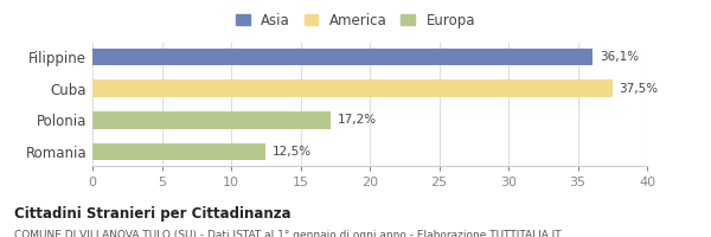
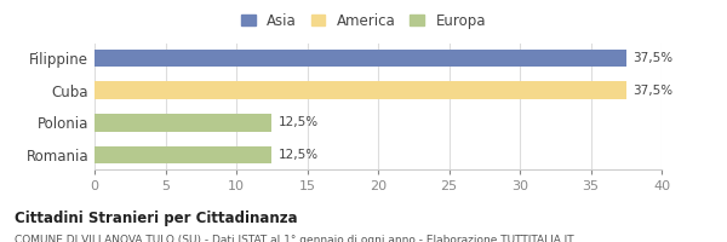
Filippine: 36,1% -> 37,5%
Polonia: 17,2% -> 12,5%
